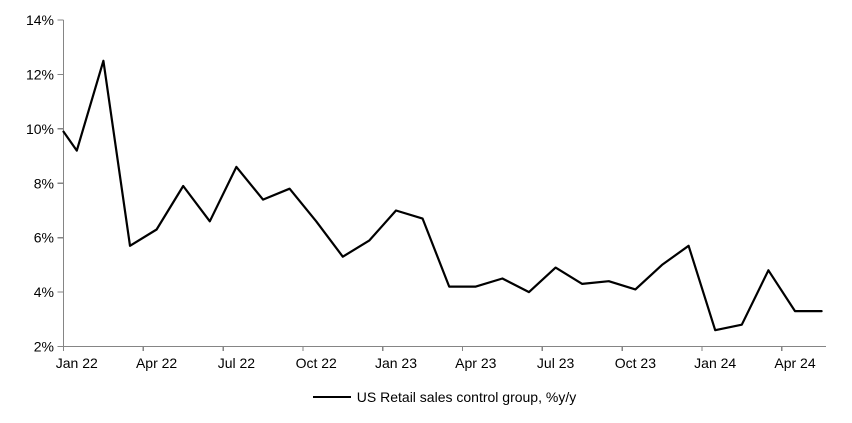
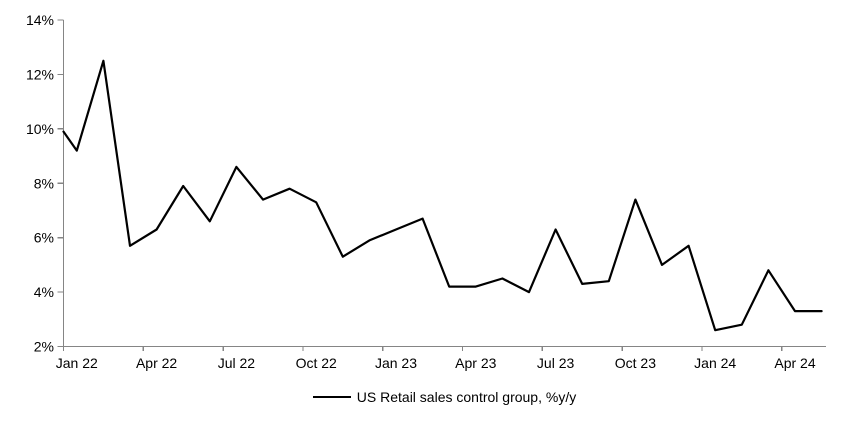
Oct 22: 6.6% -> 7.3%
Jan 23: 7.0% -> 6.3%
Jul 23: 4.9% -> 6.3%
Oct 23: 4.1% -> 7.4%
